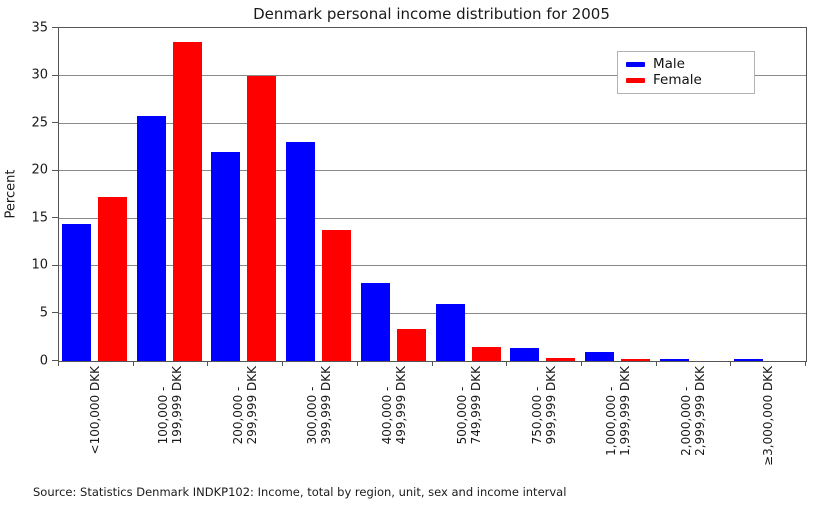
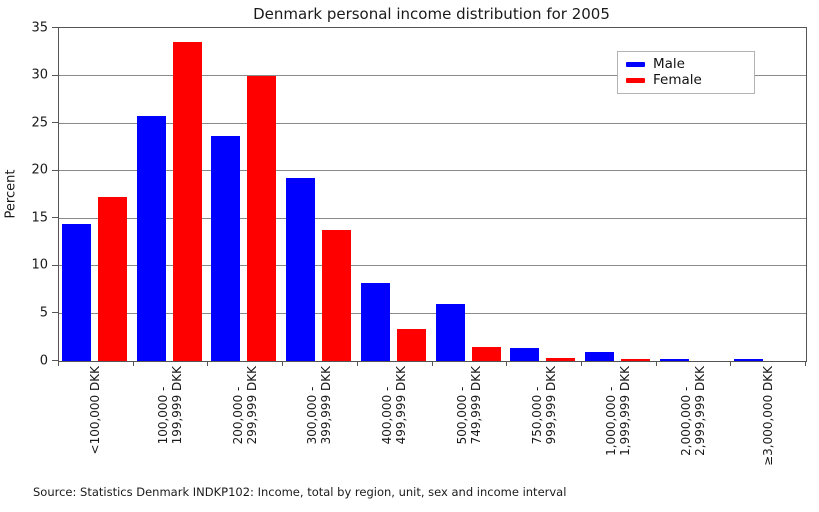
Male/200,000 - 299,999 DKK: 22 -> 24
Male/300,000 - 399,999 DKK: 23 -> 19
